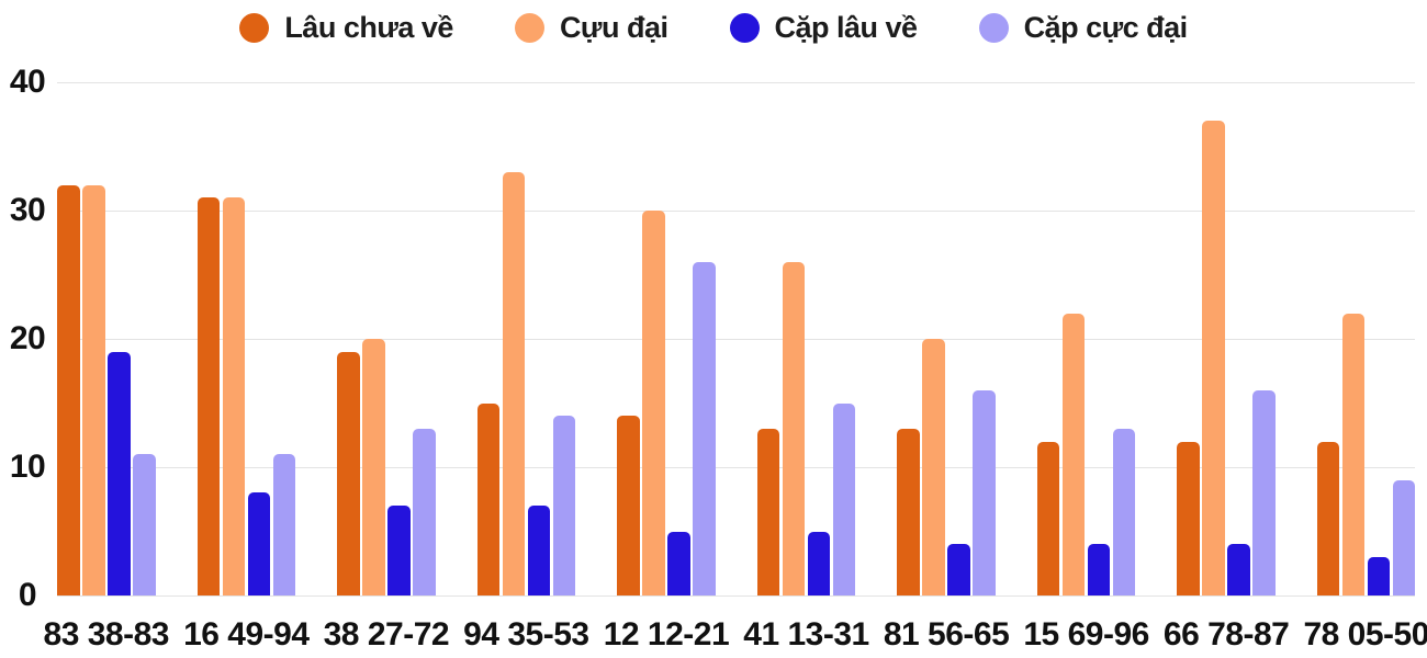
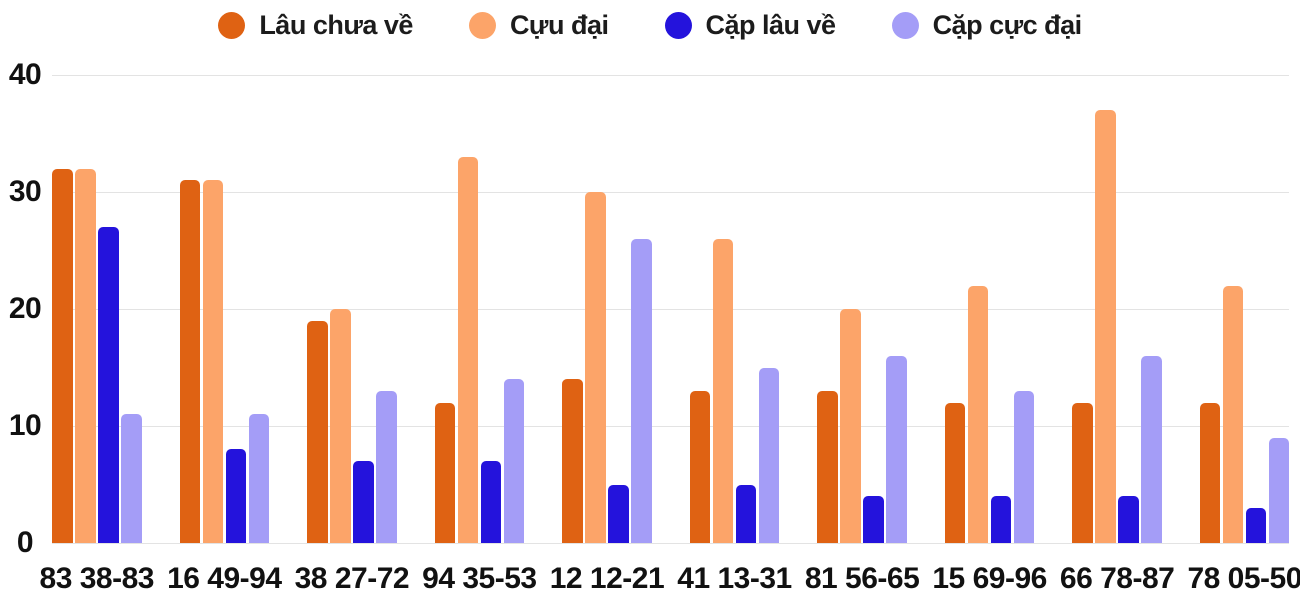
Cặp lâu về/83 38-83: 19 -> 27
Lâu chưa về/94 35-53: 15 -> 12
